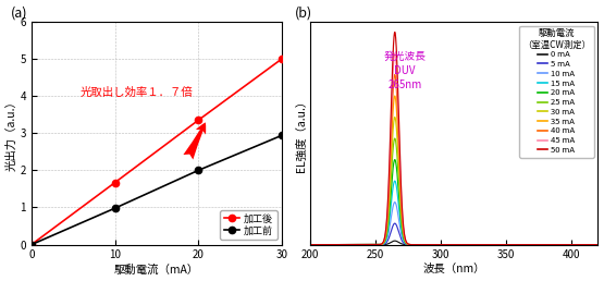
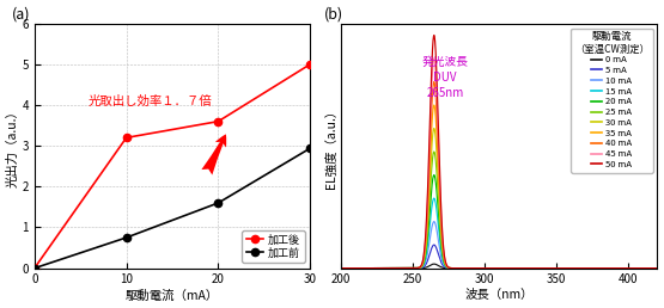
(a)/加工後/10: 1.67 -> 3.20
(a)/加工前/10: 0.98 -> 0.75
(a)/加工後/20: 3.35 -> 3.60
(a)/加工前/20: 2.00 -> 1.60
